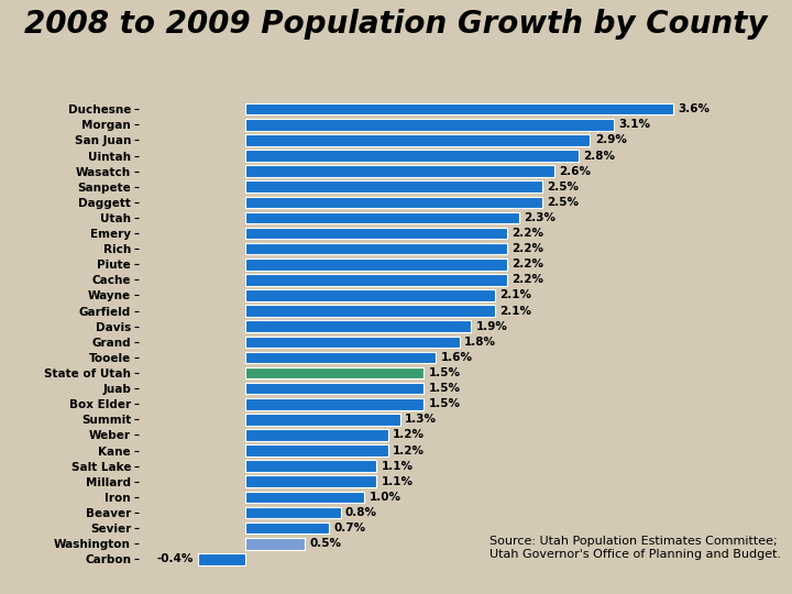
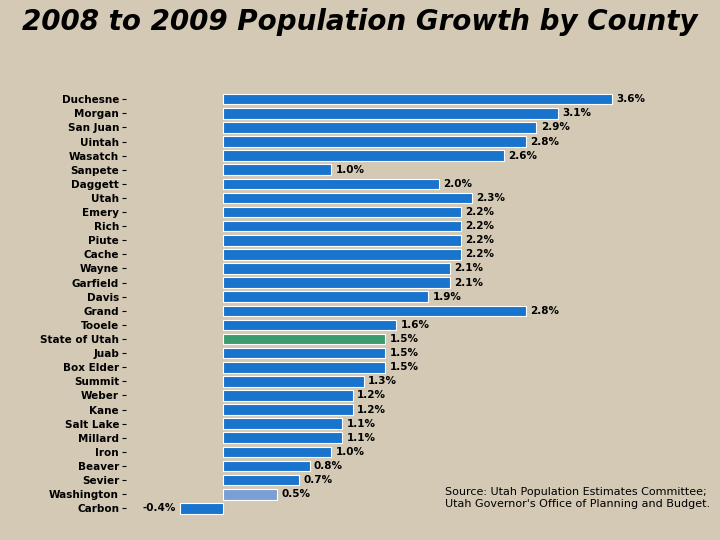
Sanpete: 2.5% -> 1.0%
Daggett: 2.5% -> 2.0%
Grand: 1.8% -> 2.8%
